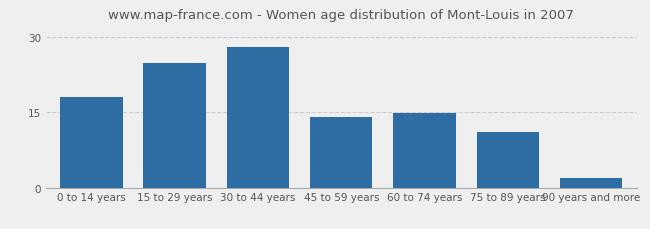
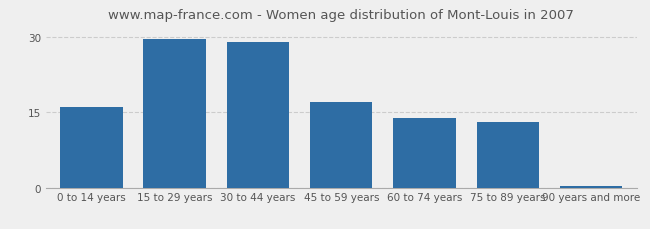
0 to 14 years: 18.0 -> 16.0
15 to 29 years: 24.8 -> 29.5
30 to 44 years: 28.0 -> 29.0
45 to 59 years: 14.0 -> 17.0
60 to 74 years: 14.8 -> 13.8
75 to 89 years: 11.0 -> 13.0
90 years and more: 2.0 -> 0.3
